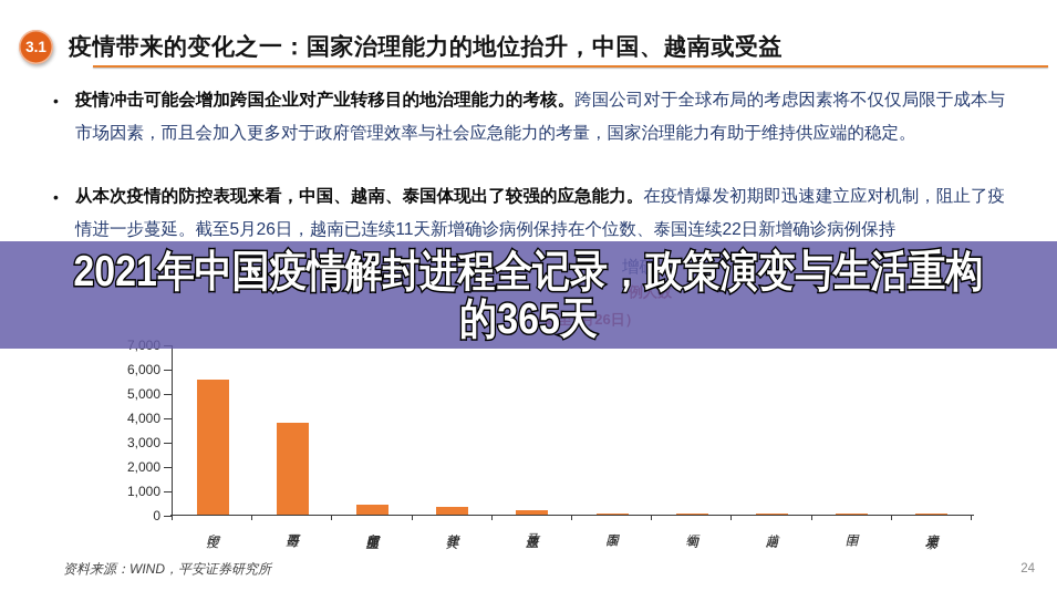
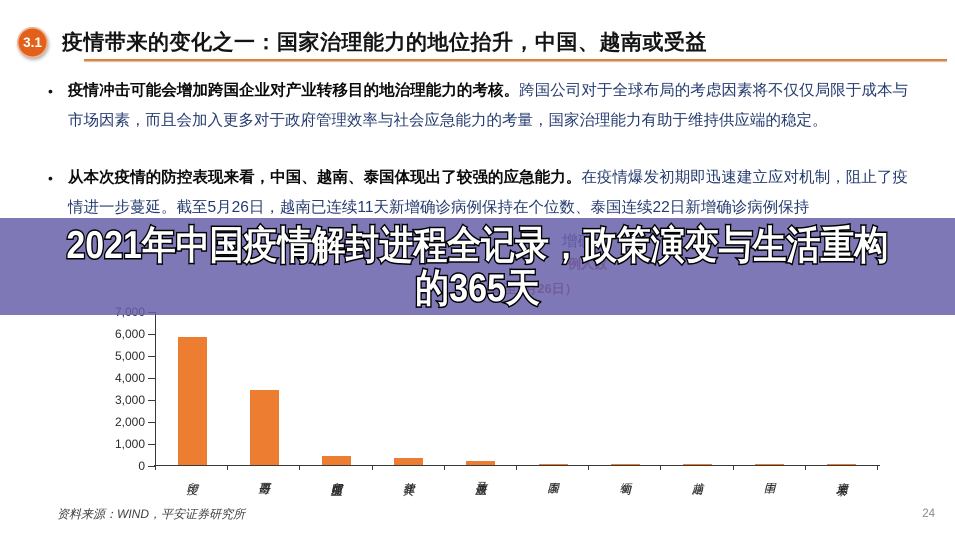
印度: 5600 -> 5800
墨西哥: 3800 -> 3400
